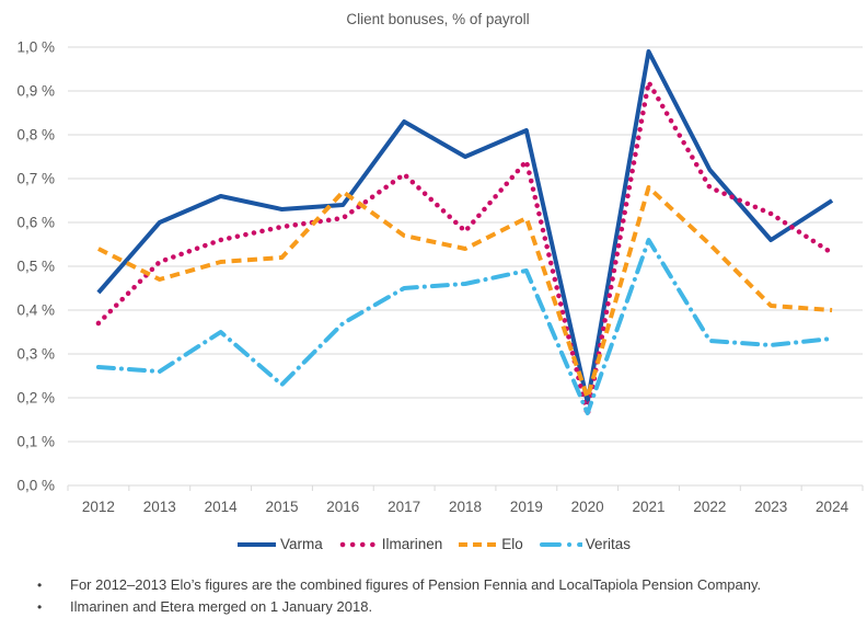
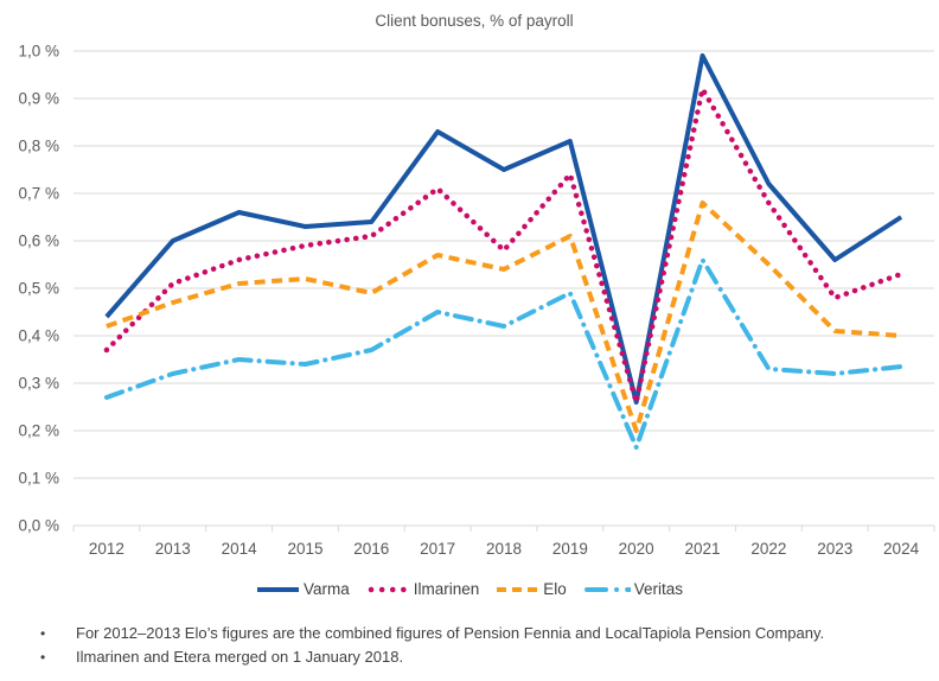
Elo/2012: 0,54% -> 0,42%
Veritas/2013: 0,26% -> 0,32%
Veritas/2015: 0,23% -> 0,34%
Elo/2016: 0,67% -> 0,49%
Veritas/2018: 0,46% -> 0,42%
Varma/2020: 0,19% -> 0,26%
Ilmarinen/2020: 0,16% -> 0,26%
Ilmarinen/2023: 0,62% -> 0,48%
